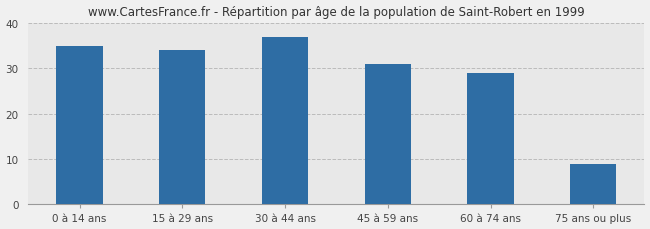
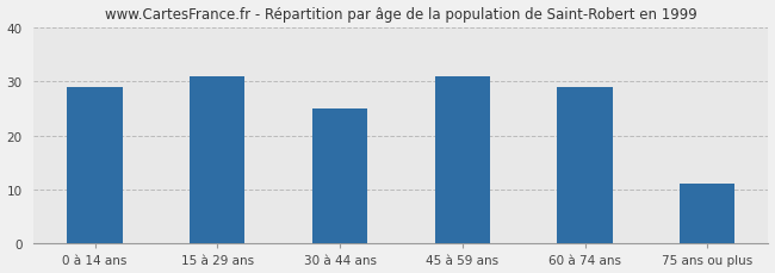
0 à 14 ans: 35 -> 29
15 à 29 ans: 34 -> 31
30 à 44 ans: 37 -> 25
75 ans ou plus: 9 -> 11
